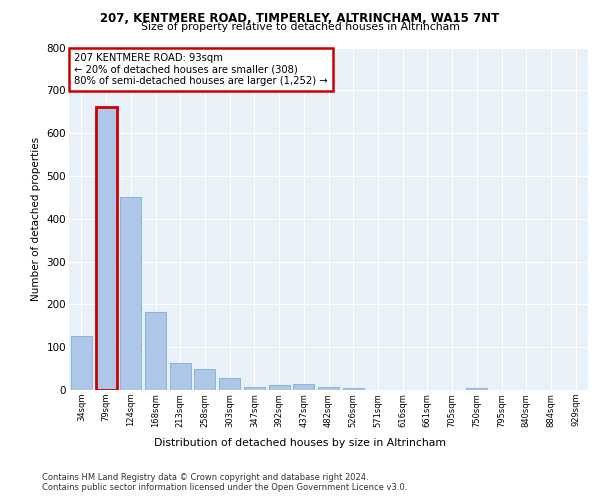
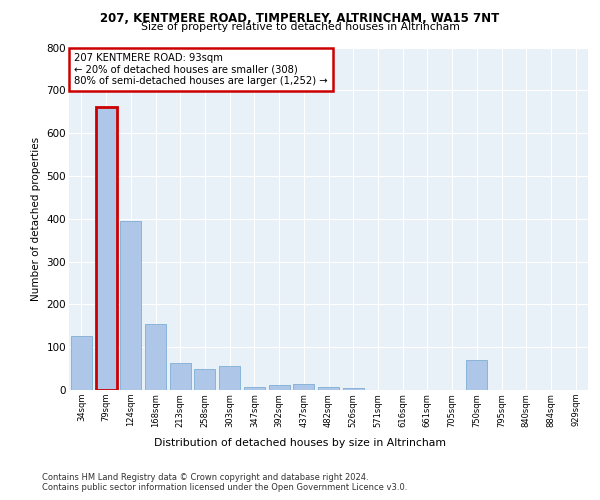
124sqm: 450 -> 395
168sqm: 183 -> 155
303sqm: 27 -> 55
750sqm: 5 -> 70
